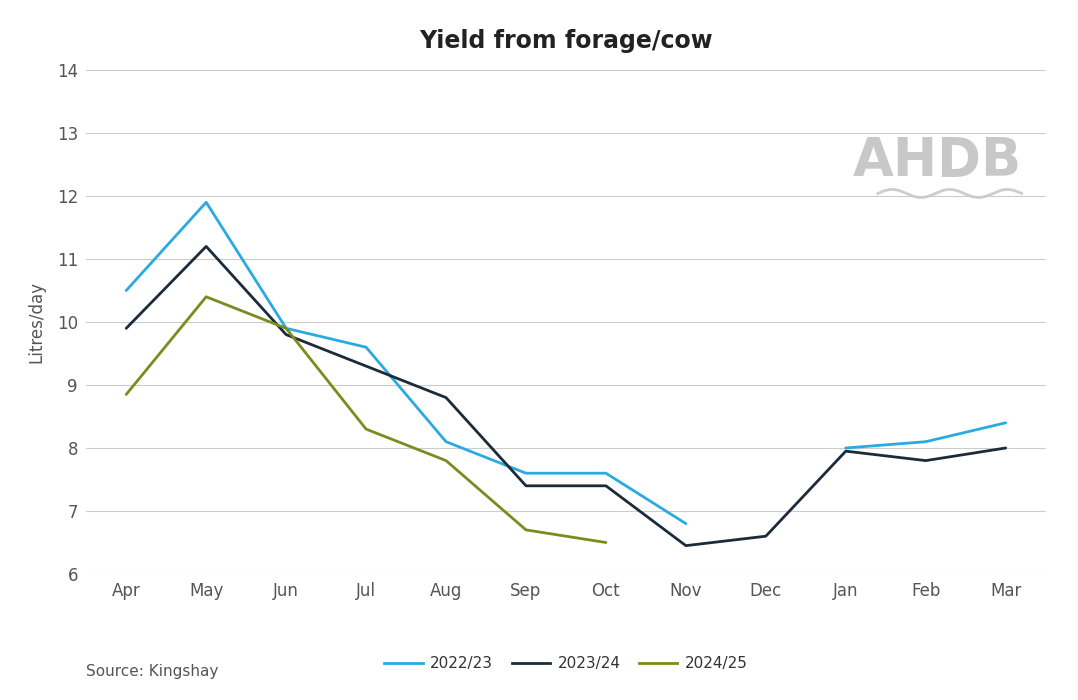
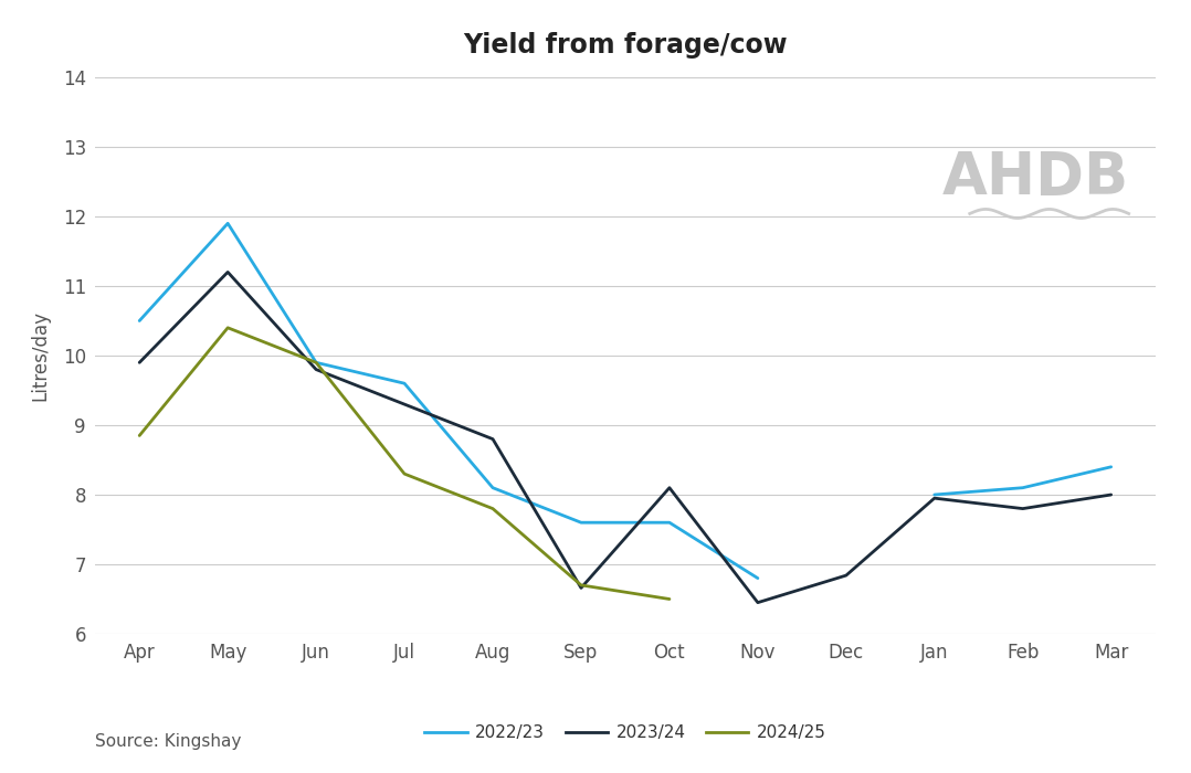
2023/24/Sep: 7.40 -> 6.66
2023/24/Oct: 7.40 -> 8.10
2023/24/Dec: 6.60 -> 6.84
